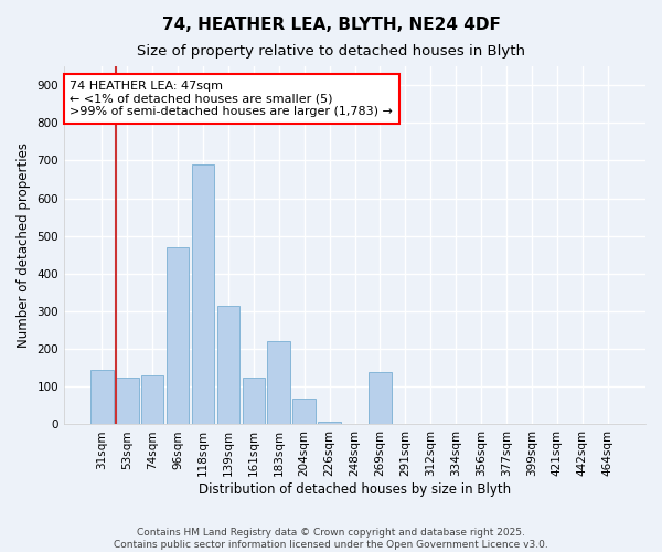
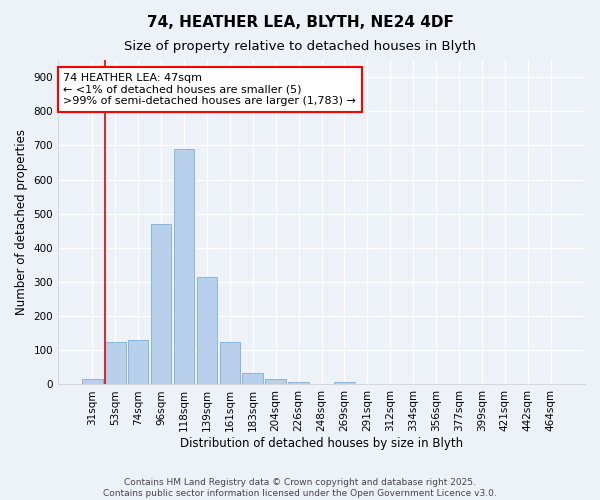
31sqm: 145 -> 15
183sqm: 220 -> 35
204sqm: 70 -> 15
269sqm: 140 -> 7
